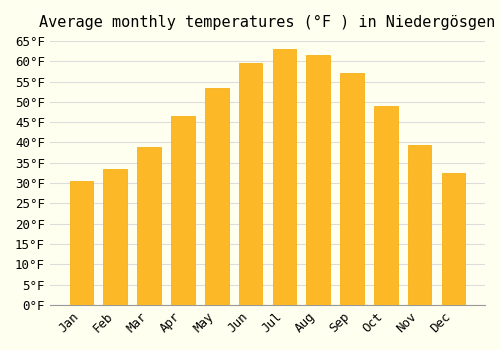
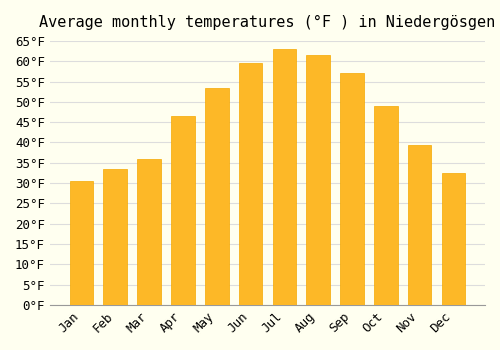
Mar: 39.0°F -> 36.0°F
